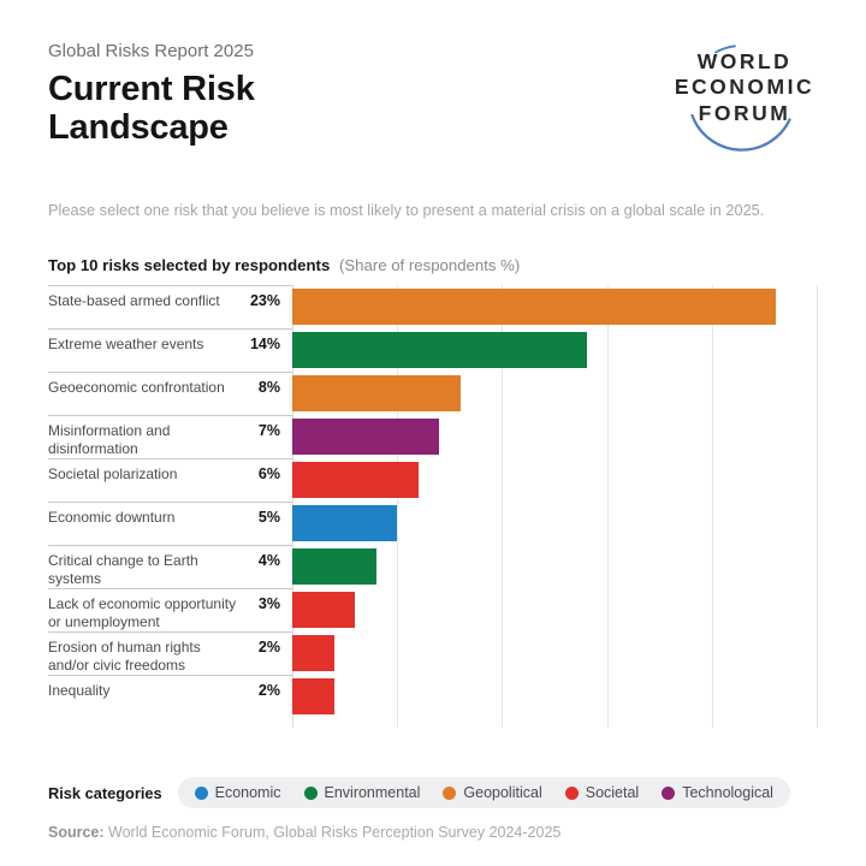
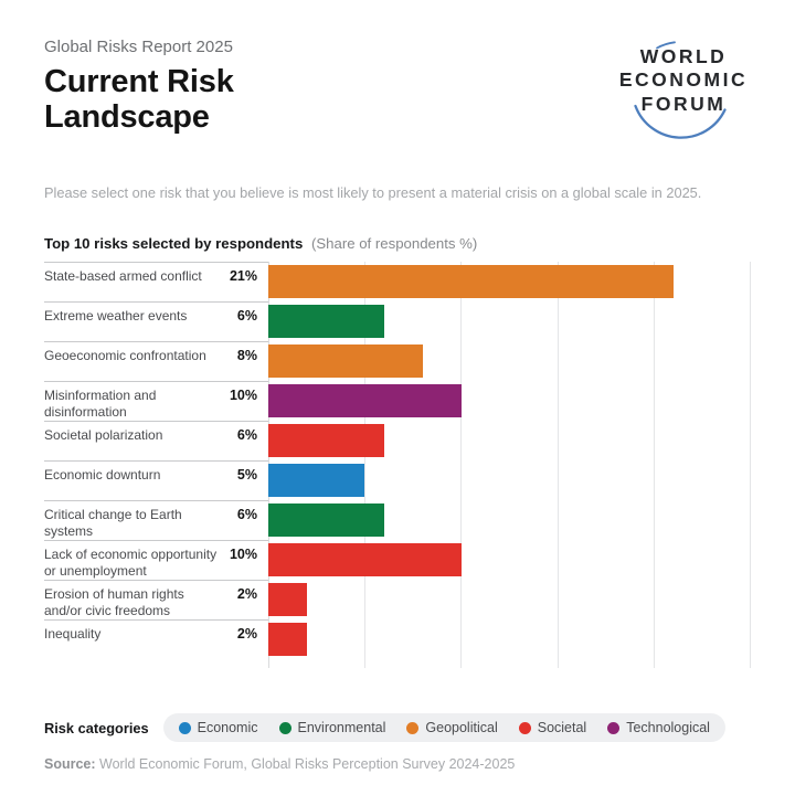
State-based armed conflict: 23% -> 21%
Extreme weather events: 14% -> 6%
Misinformation and disinformation: 7% -> 10%
Critical change to Earth systems: 4% -> 6%
Lack of economic opportunity or unemployment: 3% -> 10%
